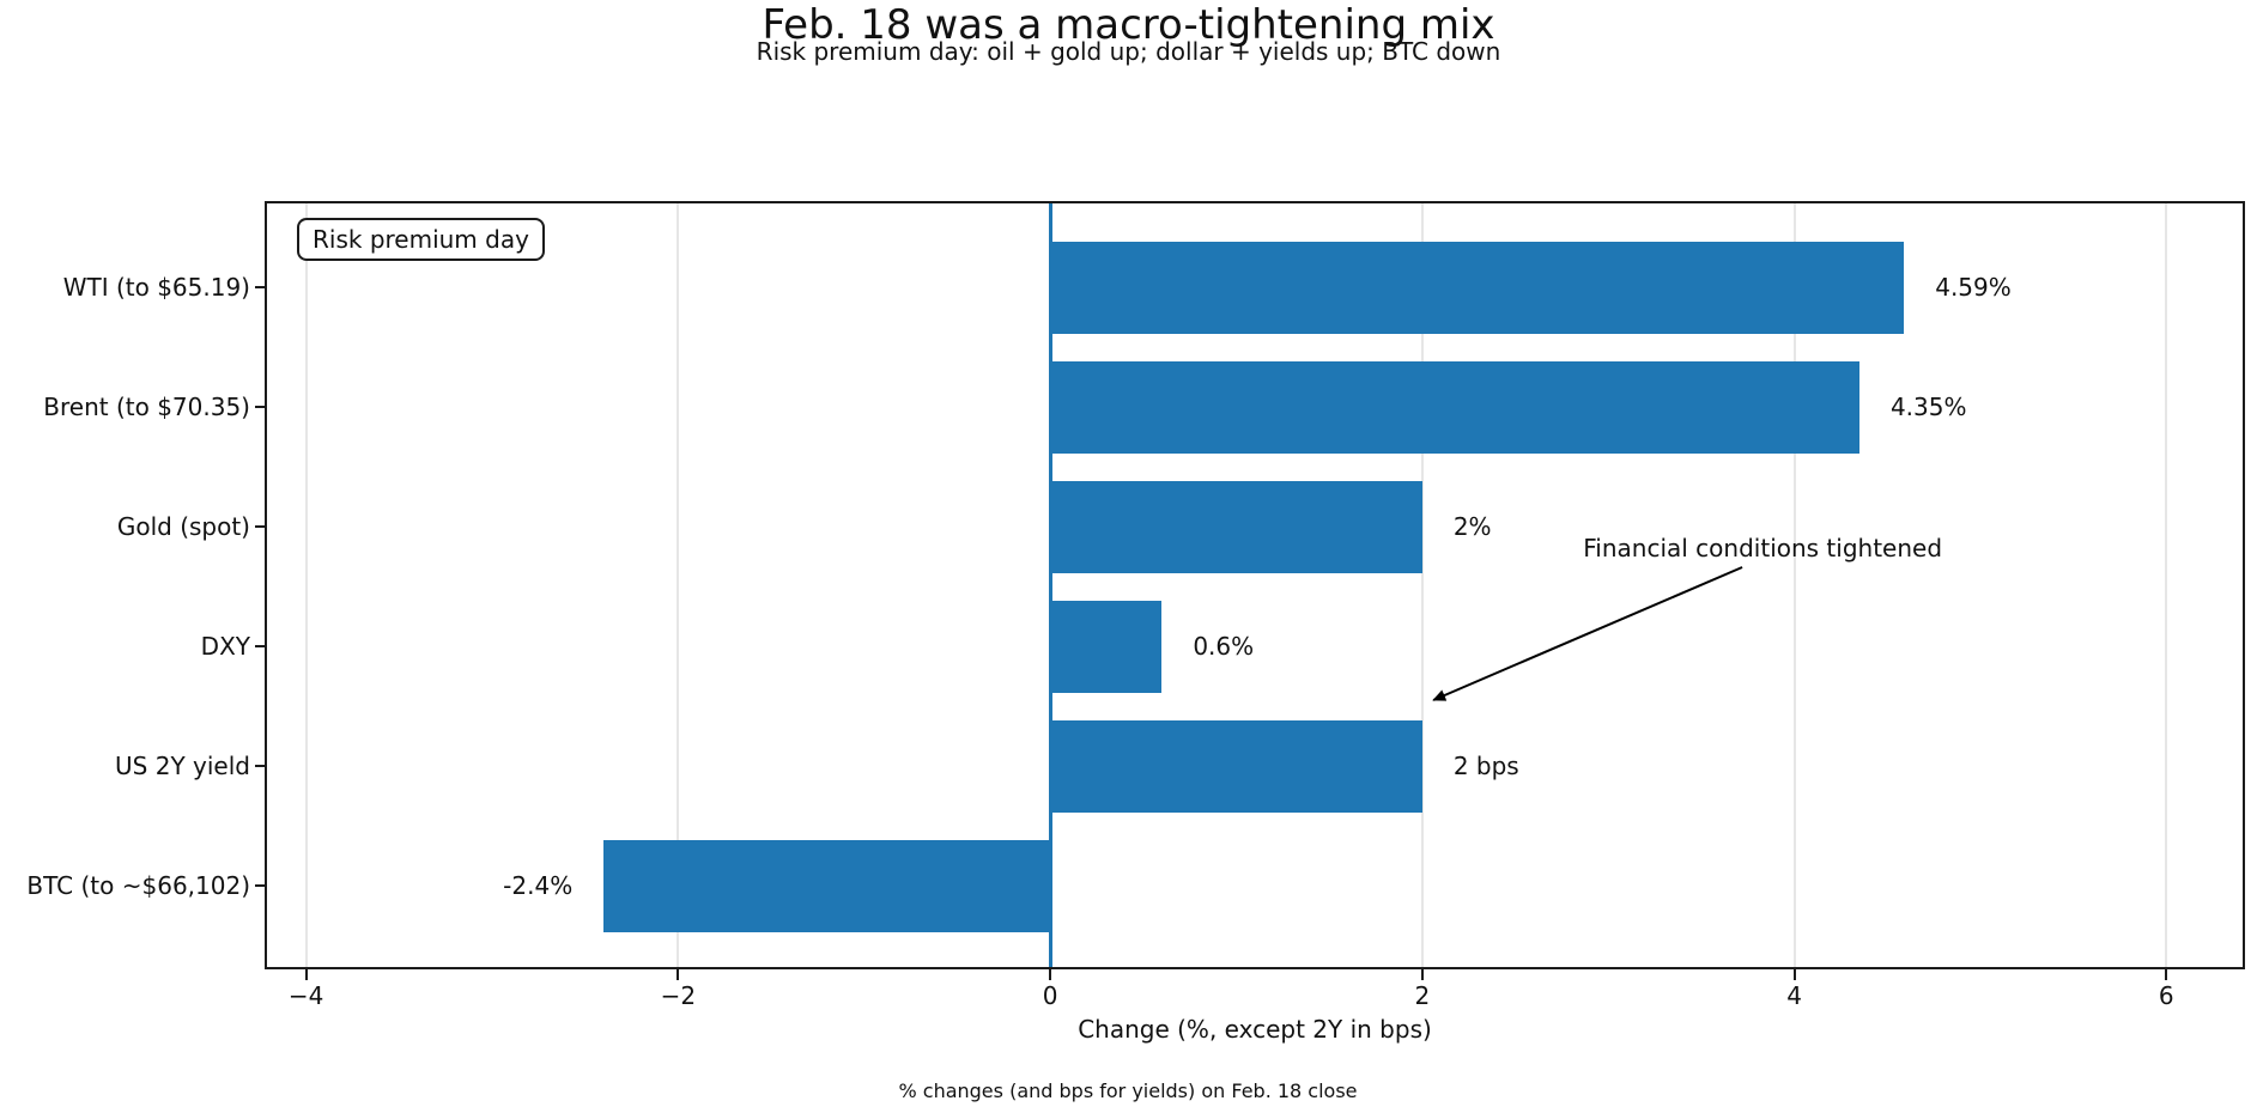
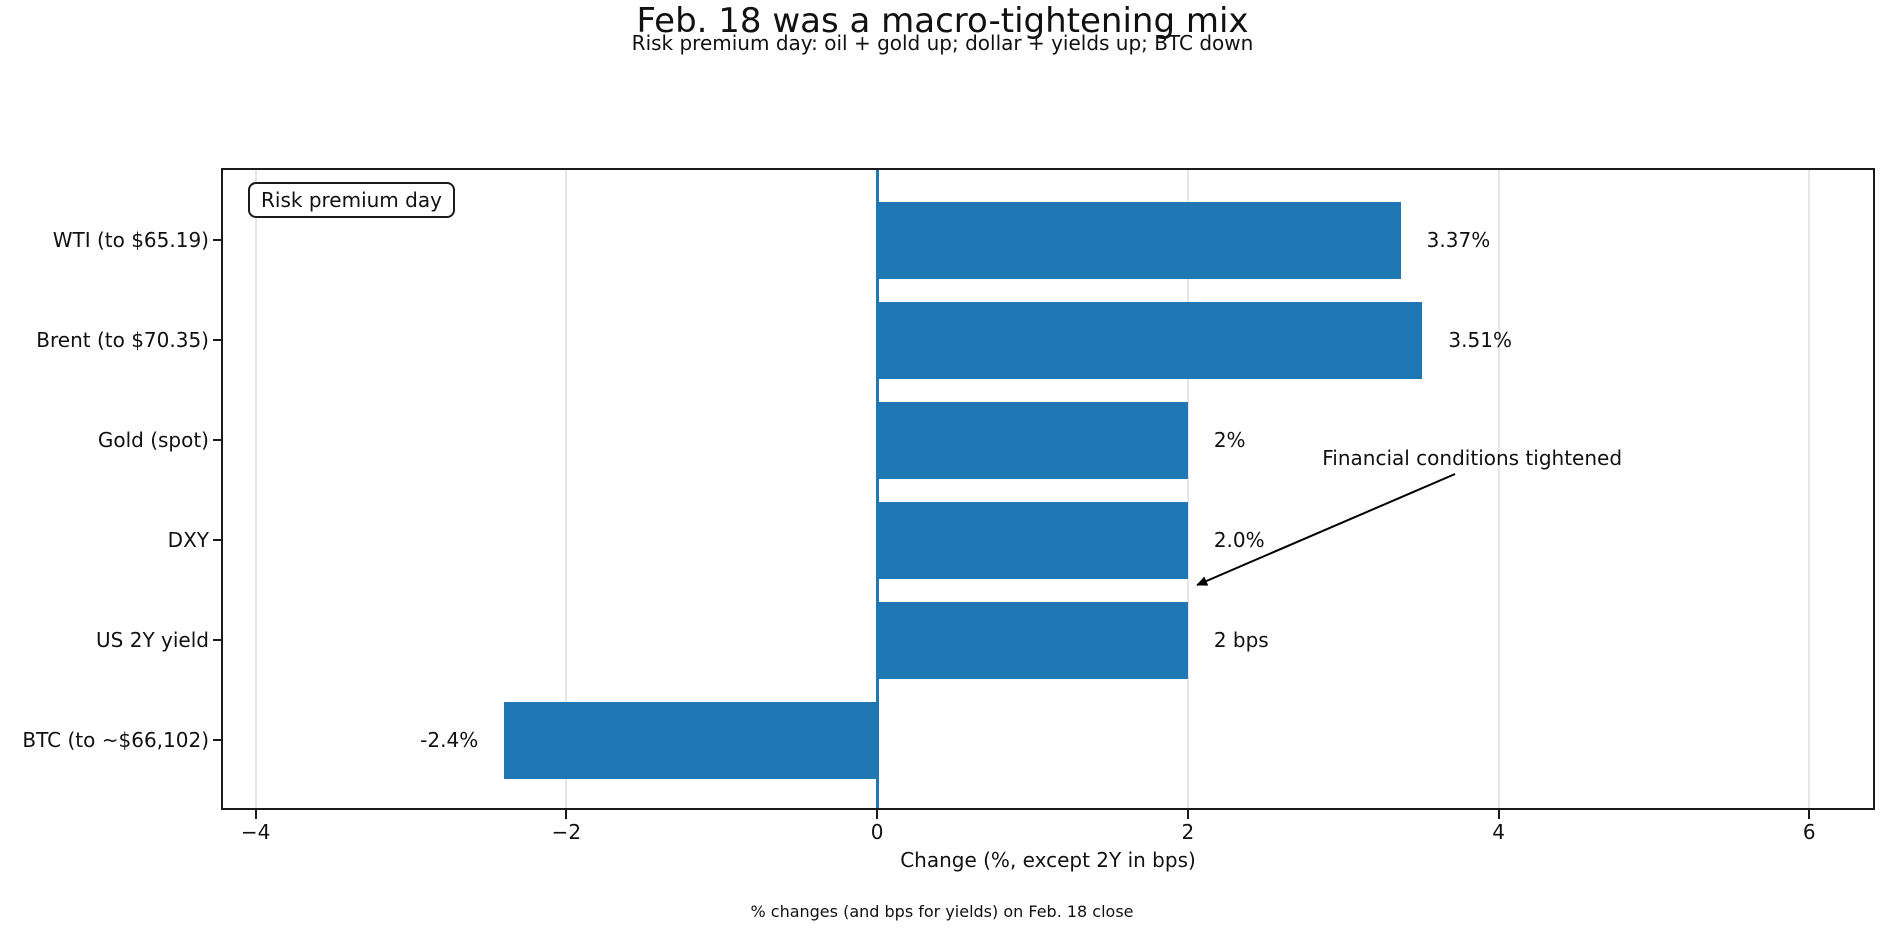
WTI (to $65.19): 4.59% -> 3.37%
Brent (to $70.35): 4.35% -> 3.51%
DXY: 0.6% -> 2.0%
